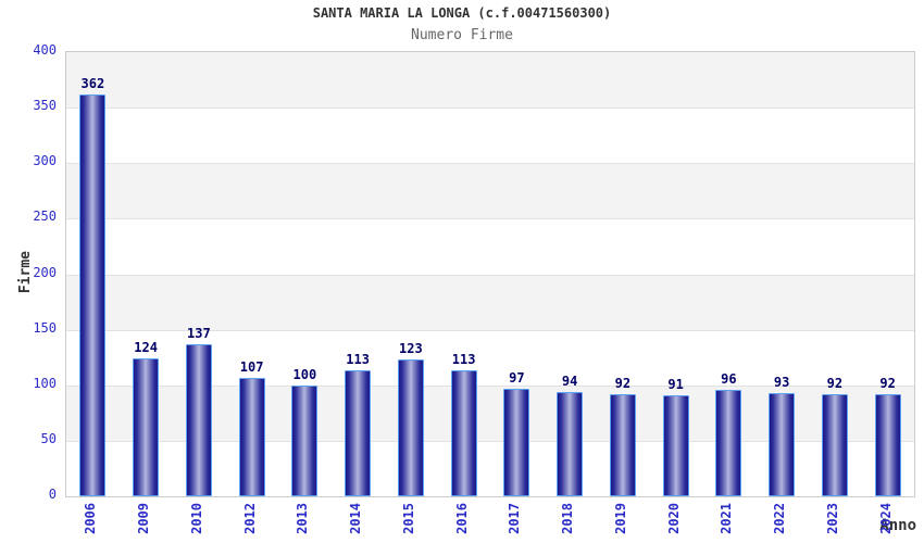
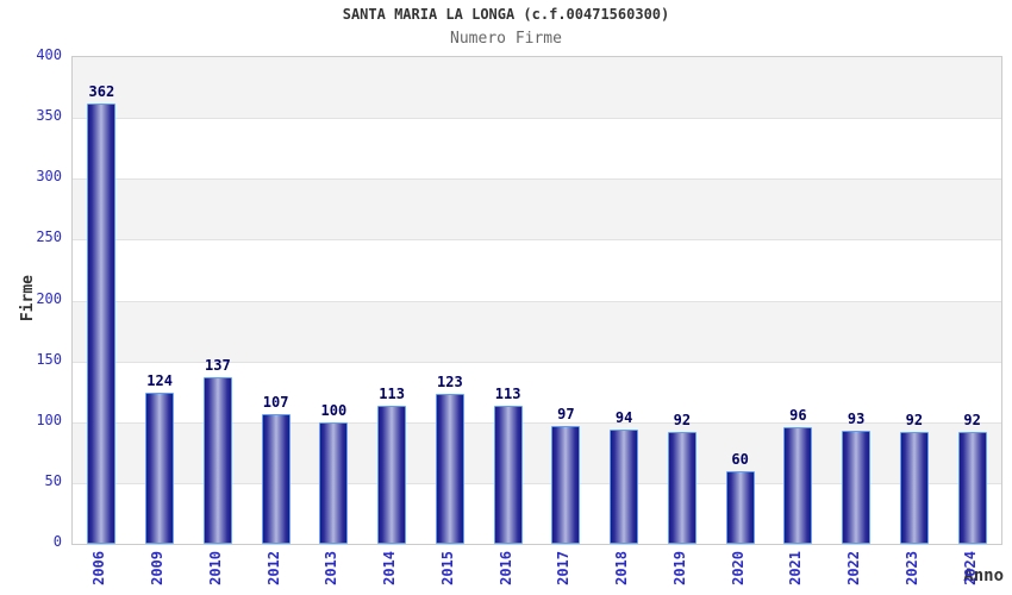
2020: 91 -> 60
